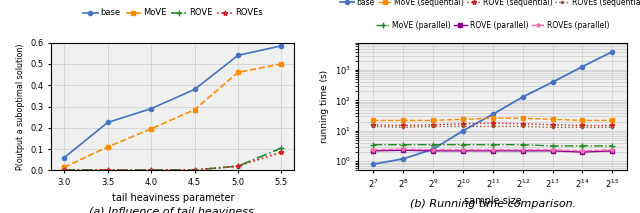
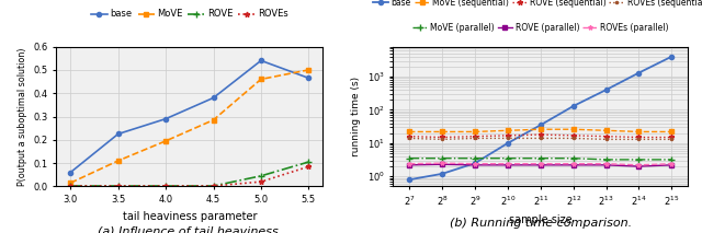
ROVE/5.0: 0.020 -> 0.045
base/5.5: 0.585 -> 0.465
